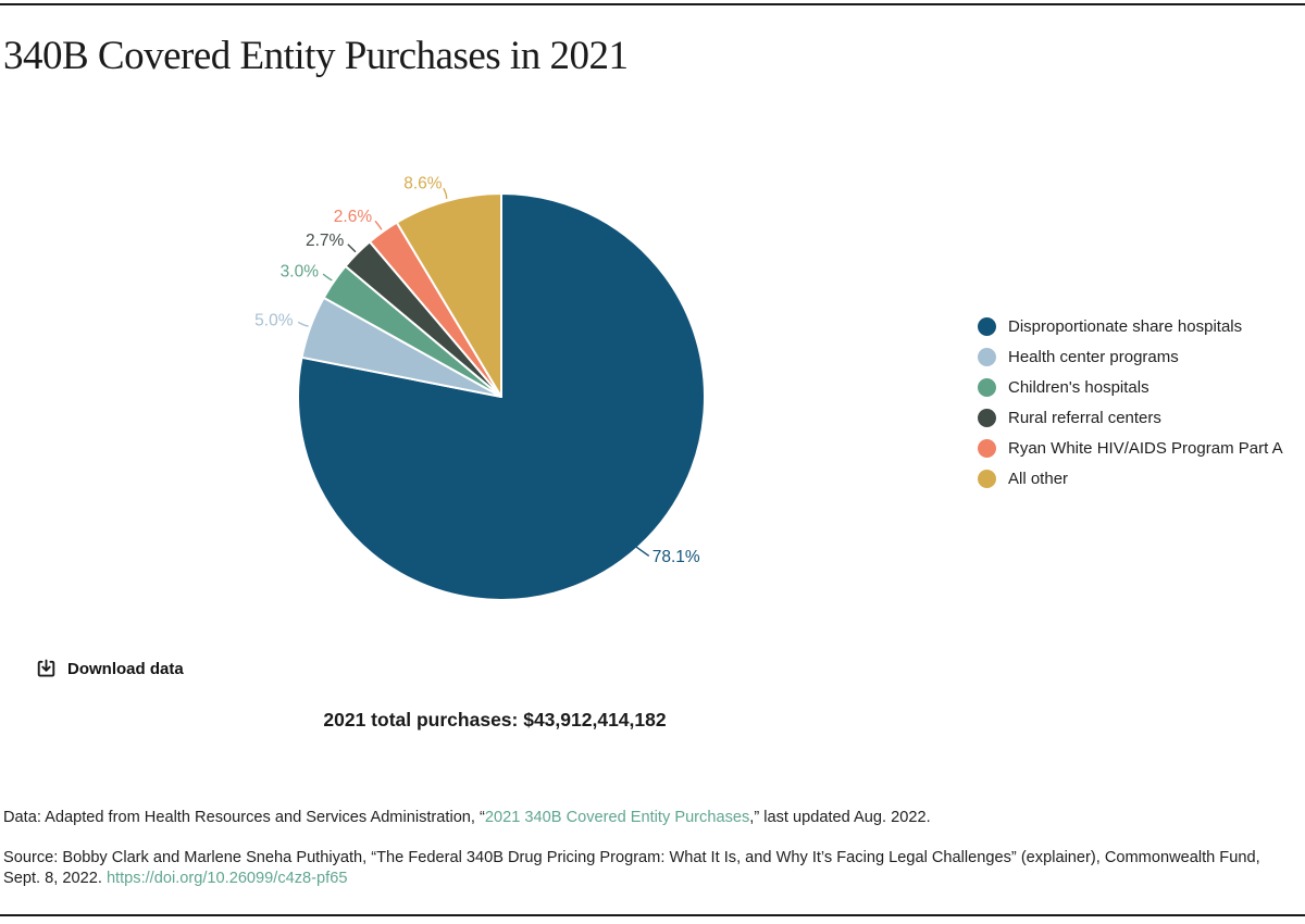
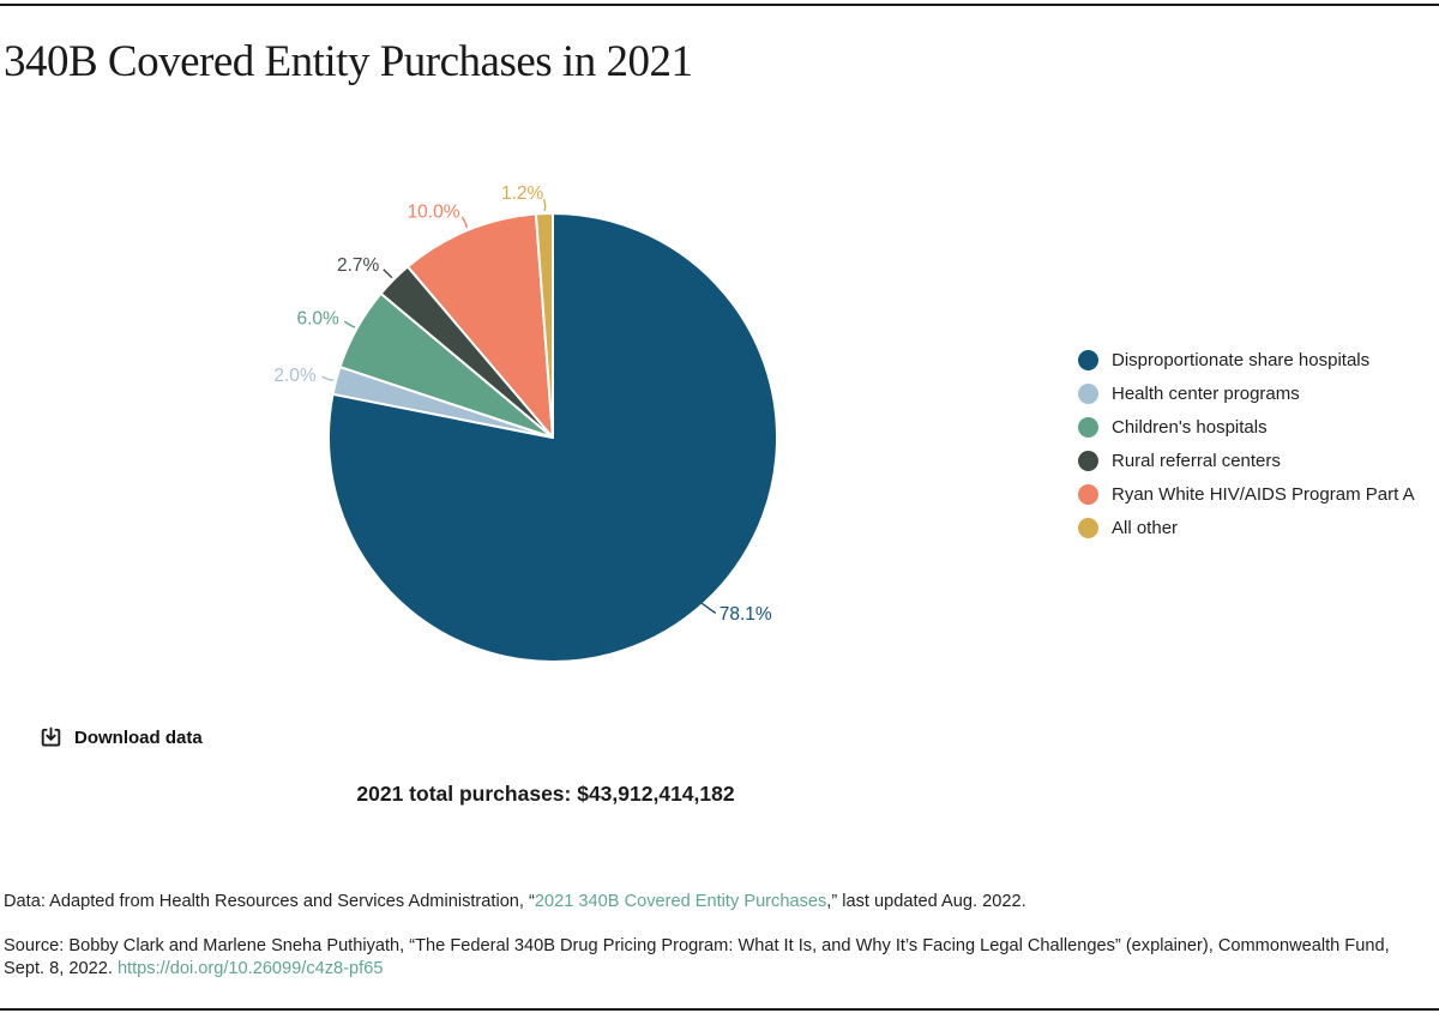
Health center programs: 5.0% -> 2.0%
Children's hospitals: 3.0% -> 6.0%
Ryan White HIV/AIDS Program Part A: 2.6% -> 10.0%
All other: 8.6% -> 1.2%
